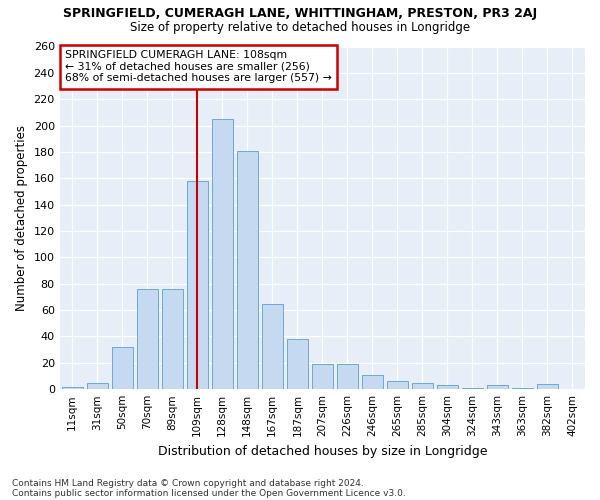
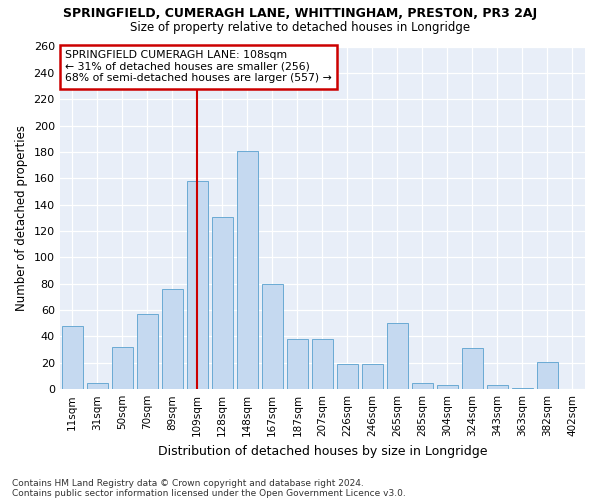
11sqm: 2 -> 48
70sqm: 76 -> 57
128sqm: 205 -> 131
167sqm: 65 -> 80
207sqm: 19 -> 38
246sqm: 11 -> 19
265sqm: 6 -> 50
324sqm: 1 -> 31
382sqm: 4 -> 21
